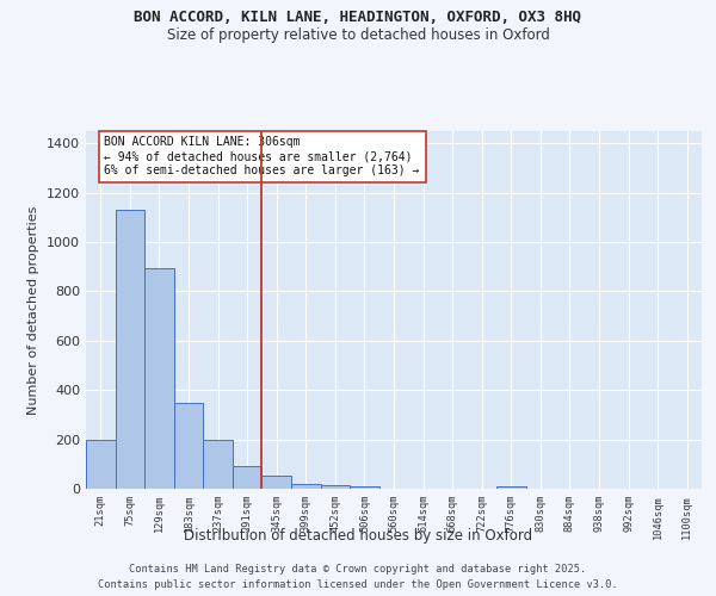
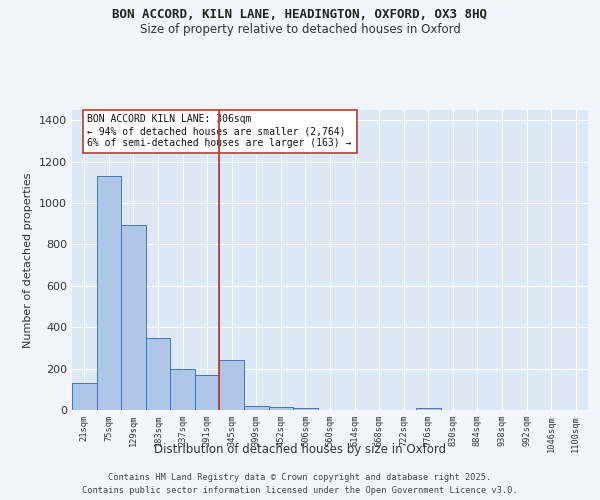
21sqm: 196 -> 130
291sqm: 90 -> 170
345sqm: 53 -> 240
